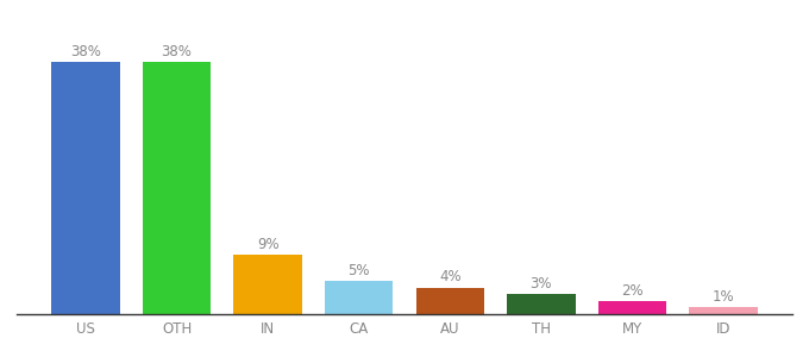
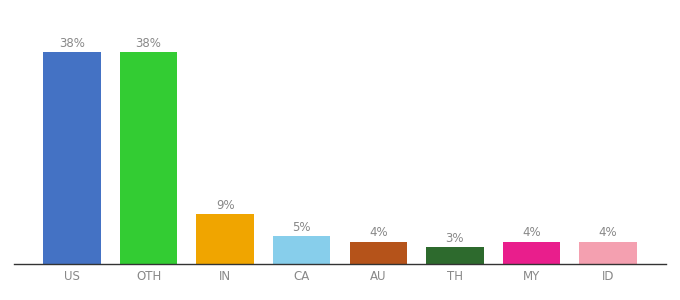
MY: 2% -> 4%
ID: 1% -> 4%
